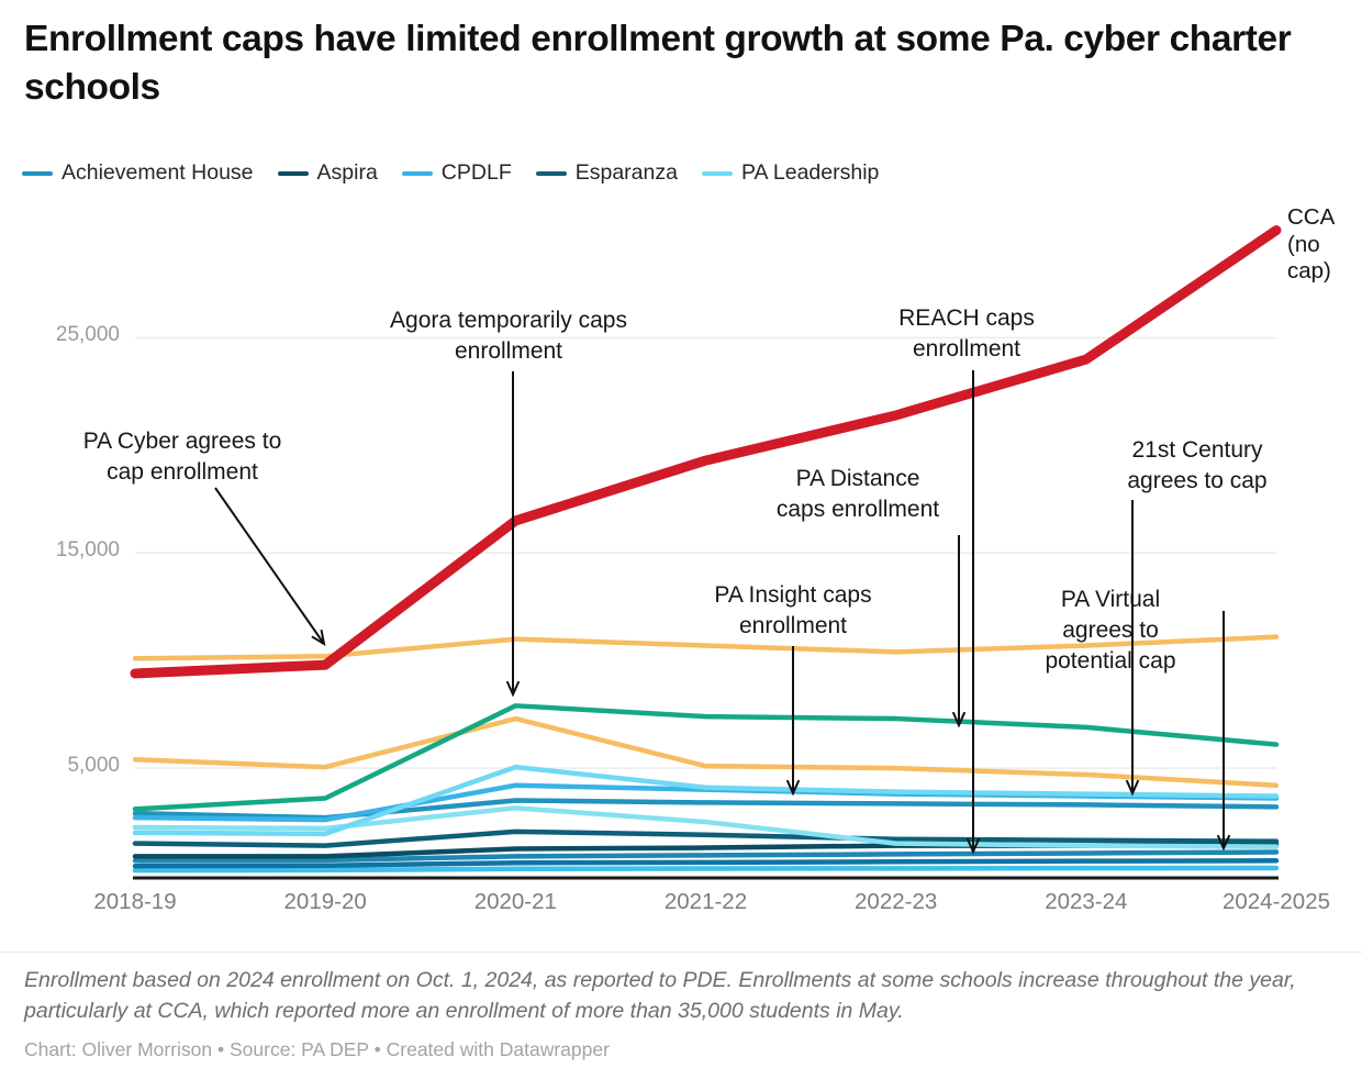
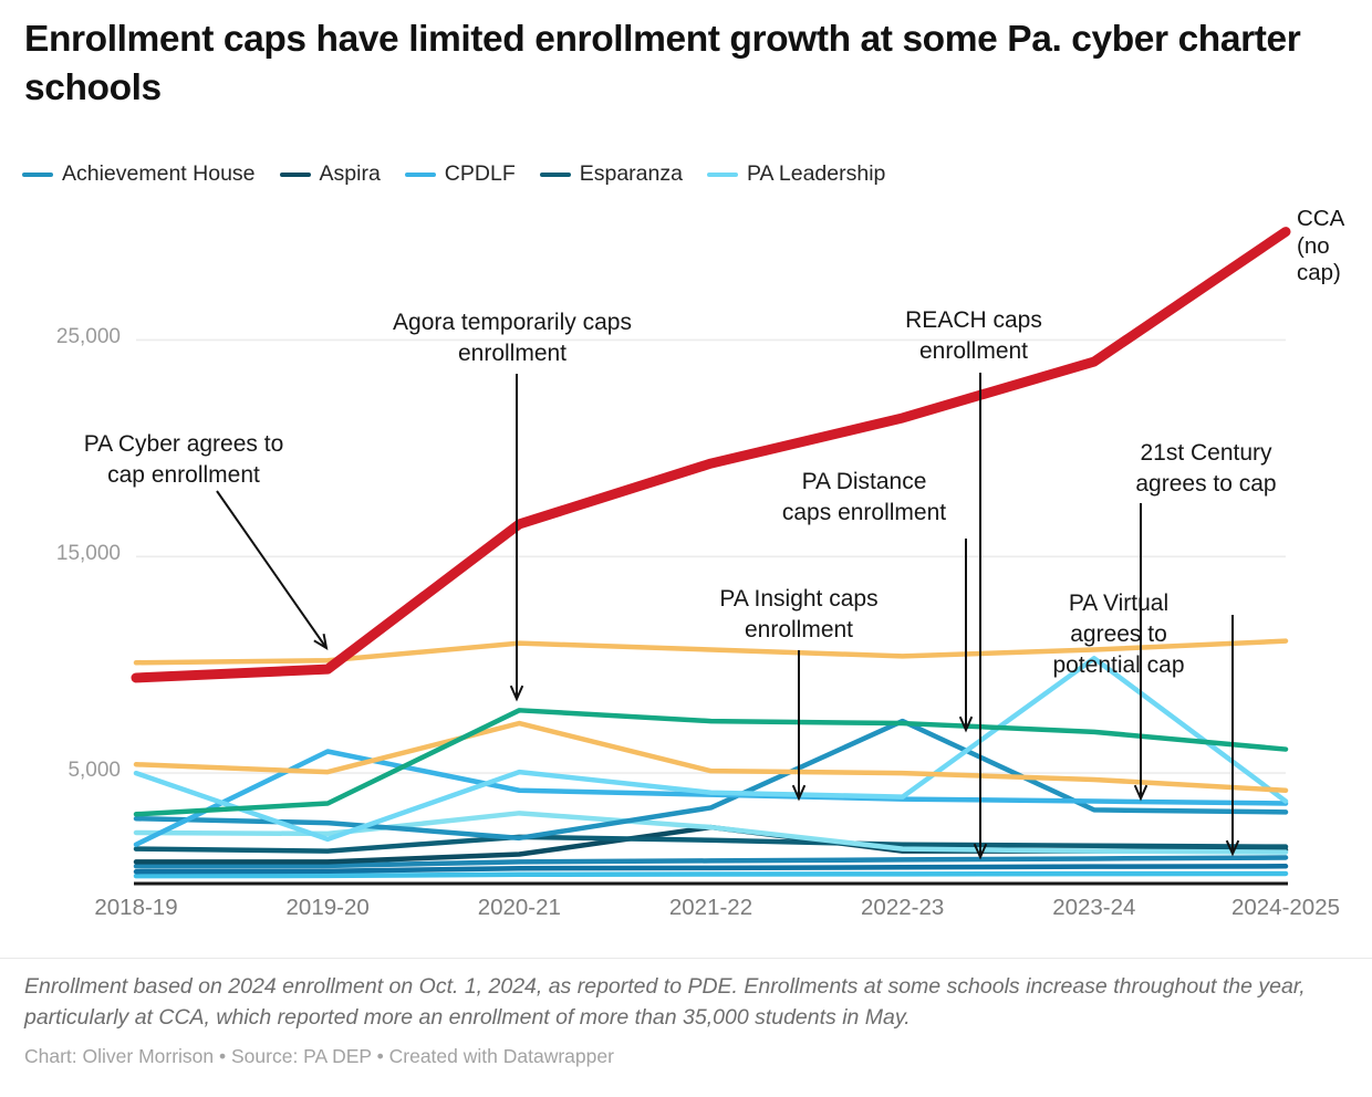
PA Leadership/2018-19: 2000 -> 5000
CPDLF/2018-19: 2700 -> 1700
CPDLF/2019-20: 2600 -> 6000
Achievement House/2020-21: 3500 -> 2000
Esparanza/2021-22: 1300 -> 2500
Achievement House/2022-23: 3400 -> 7400
PA Leadership/2023-24: 3800 -> 10300
